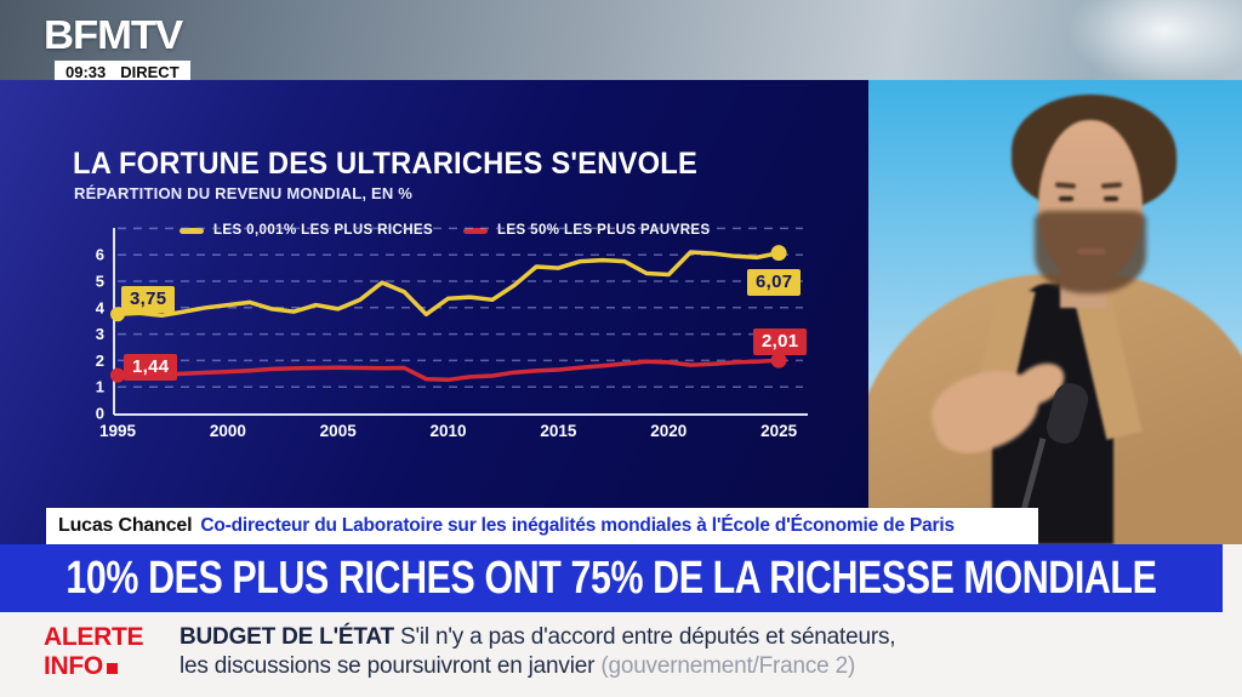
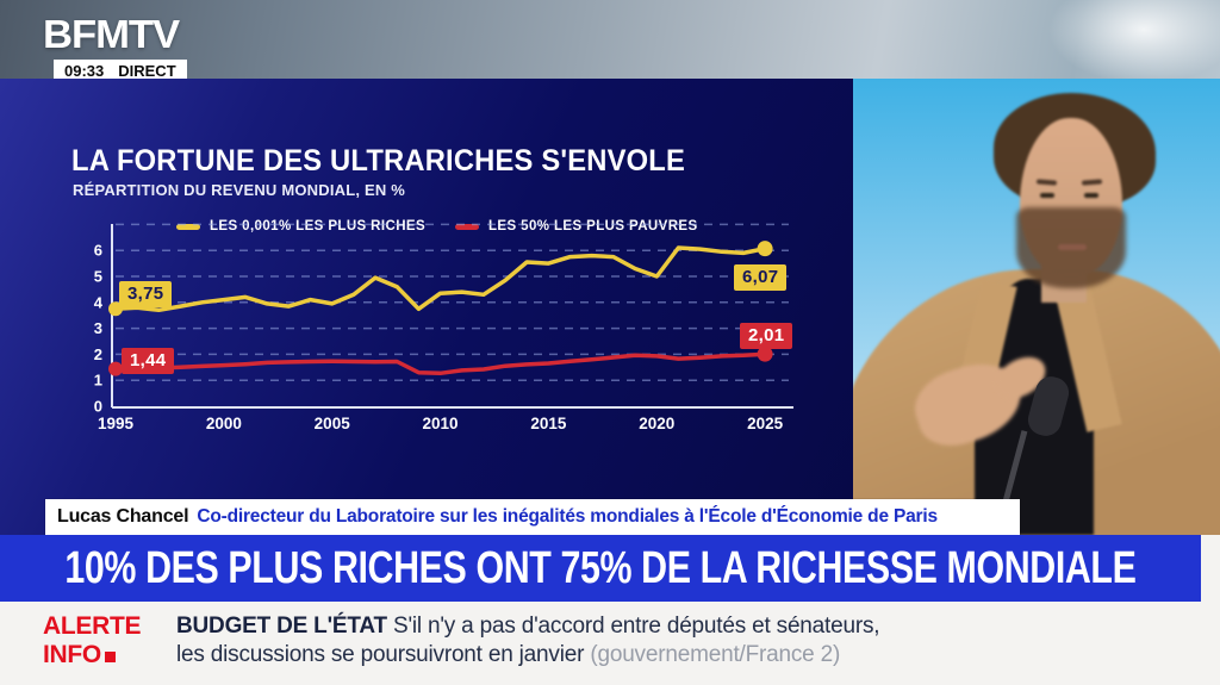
LES 0,001% LES PLUS RICHES/2020: 5.2 -> 5.0
